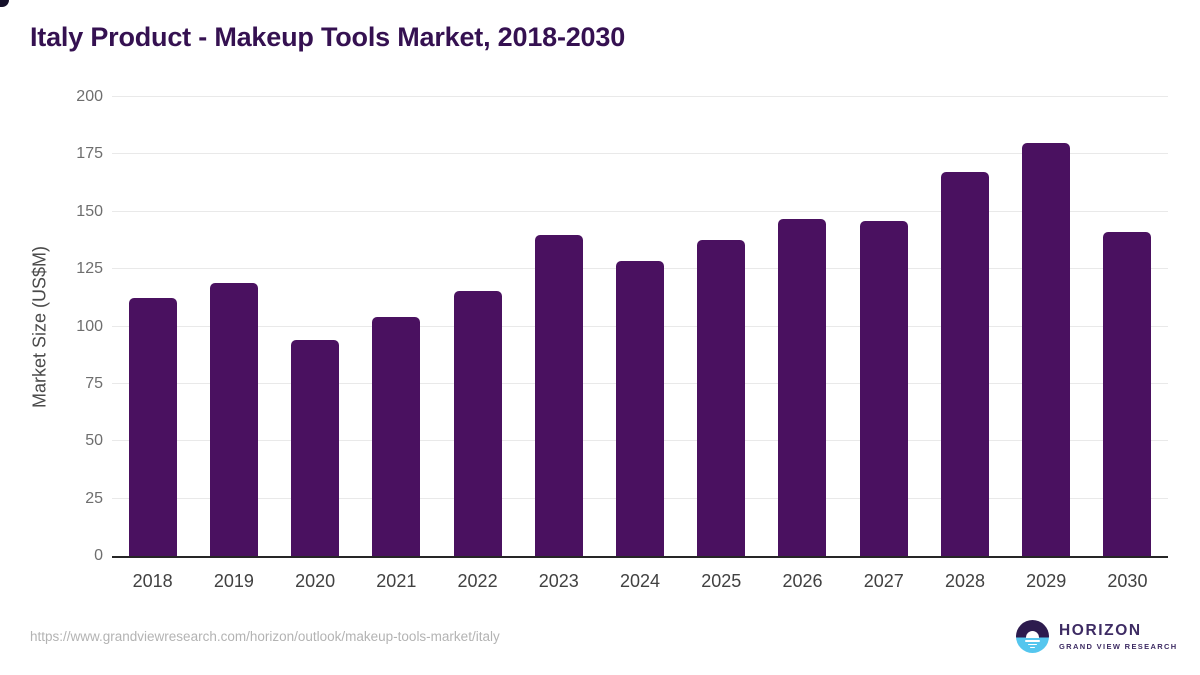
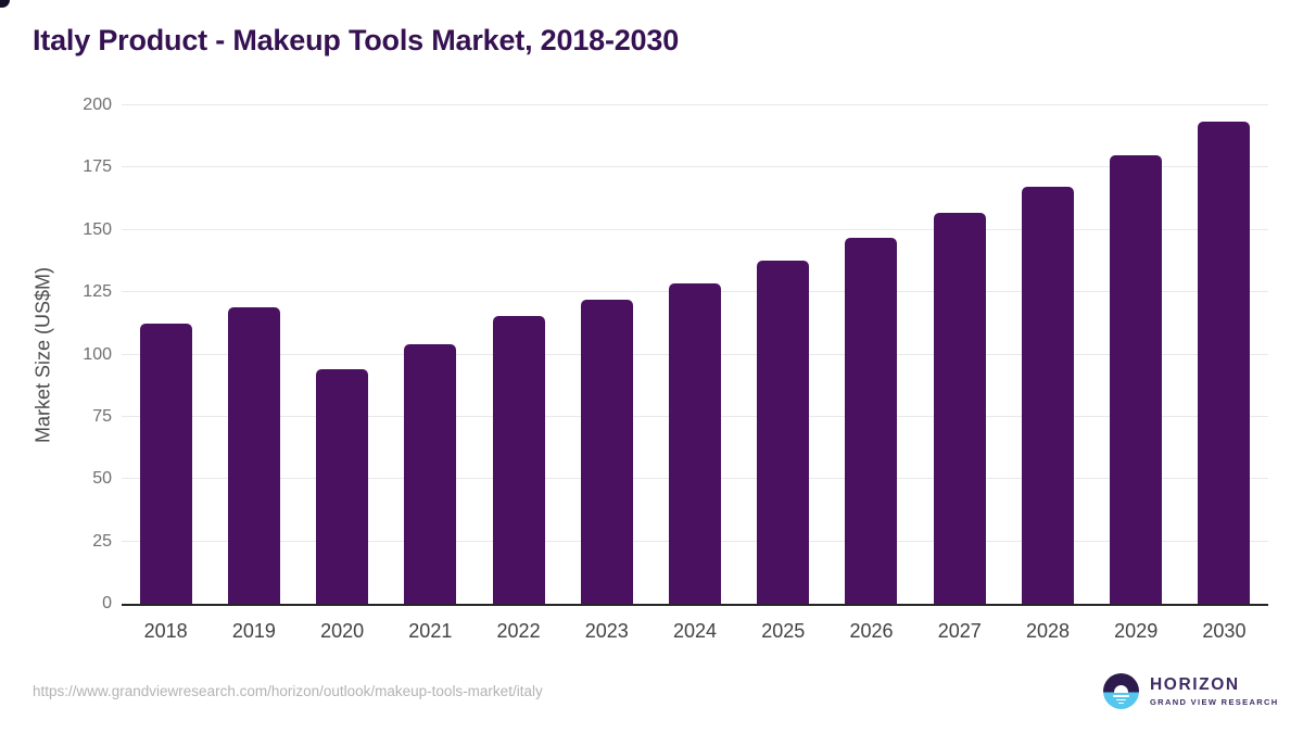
2023: 140 -> 122
2027: 146 -> 157
2030: 141 -> 194
